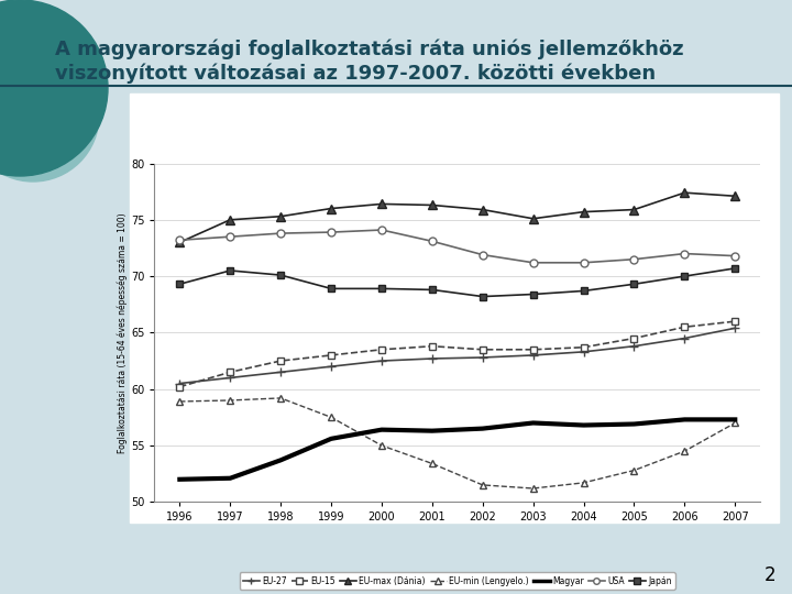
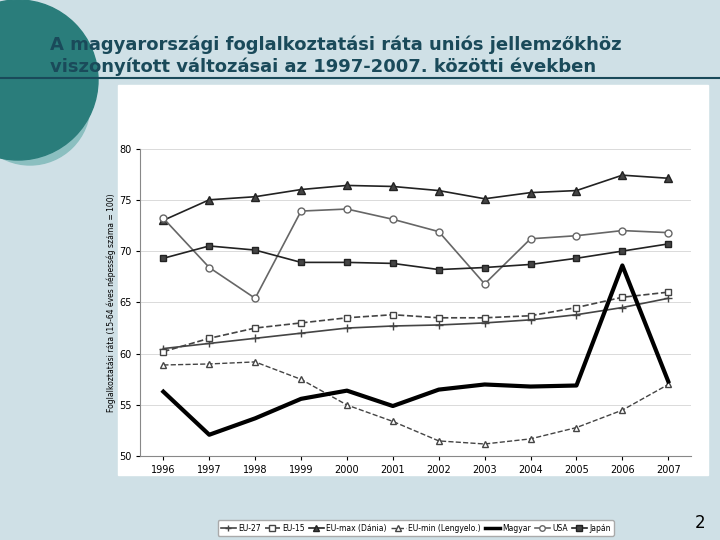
Magyar/1996: 52.0 -> 56.3
USA/1997: 73.5 -> 68.4
USA/1998: 73.8 -> 65.4
Magyar/2001: 56.3 -> 54.9
USA/2003: 71.2 -> 66.8
Magyar/2006: 57.3 -> 68.6
